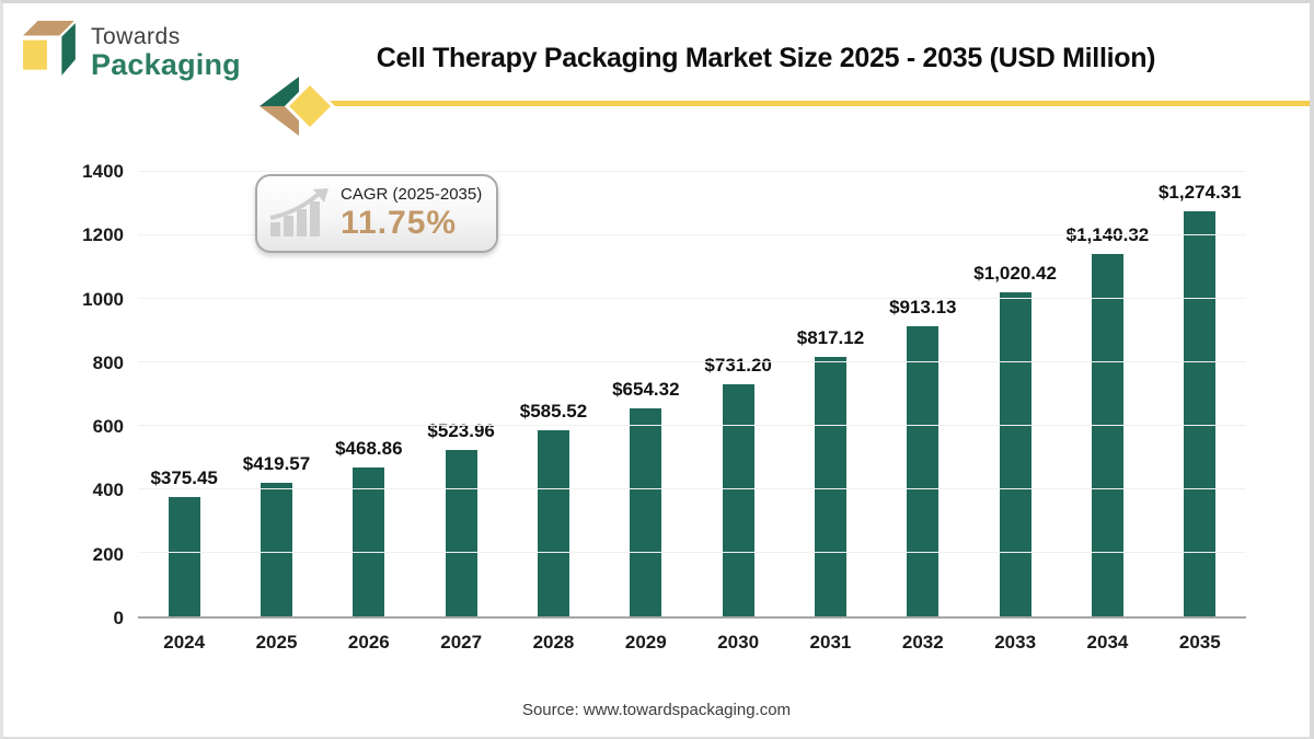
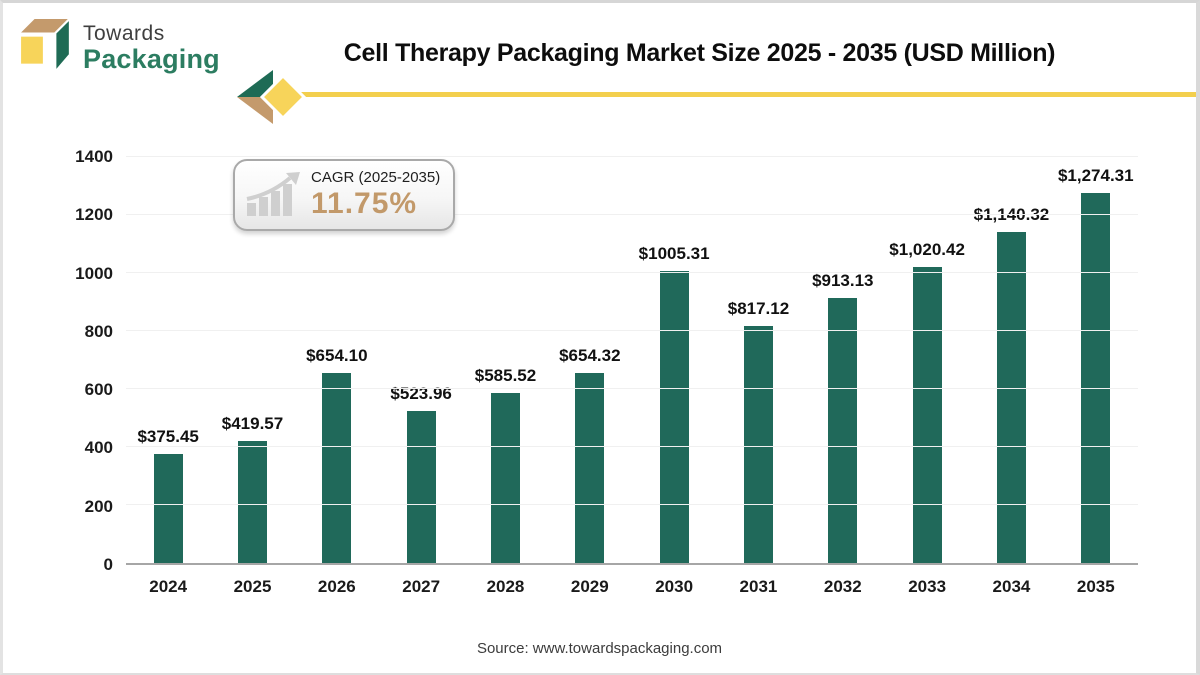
2026: $468.86 -> $654.10
2030: $731.20 -> $1005.31
